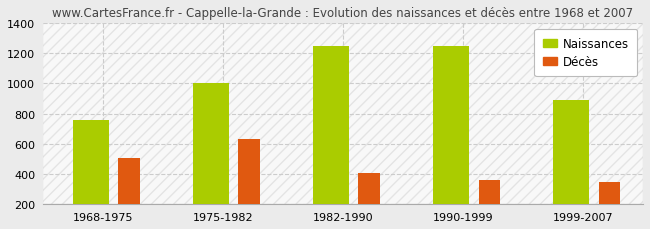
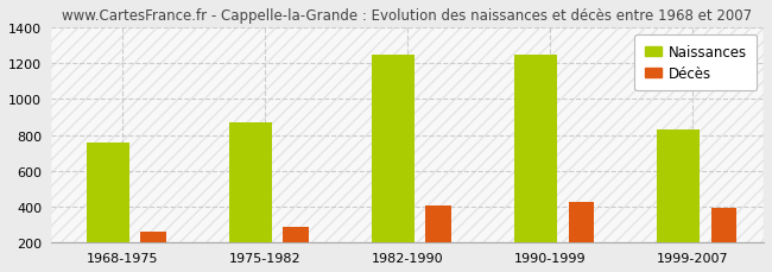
Décès/1968-1975: 510 -> 260
Naissances/1975-1982: 1000 -> 870
Décès/1975-1982: 630 -> 290
Décès/1990-1999: 360 -> 430
Naissances/1999-2007: 890 -> 830
Décès/1999-2007: 350 -> 400
